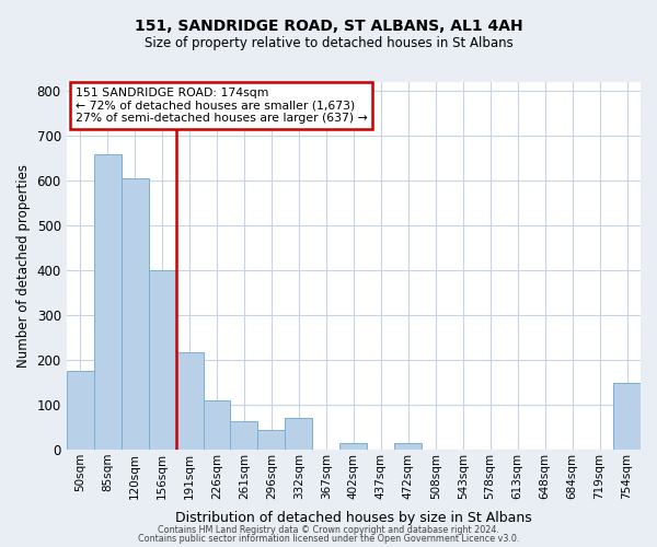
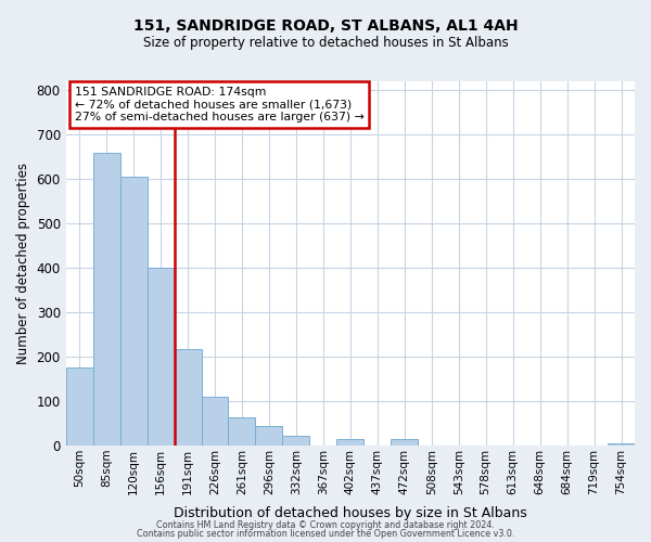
332sqm: 70 -> 22
754sqm: 150 -> 5
